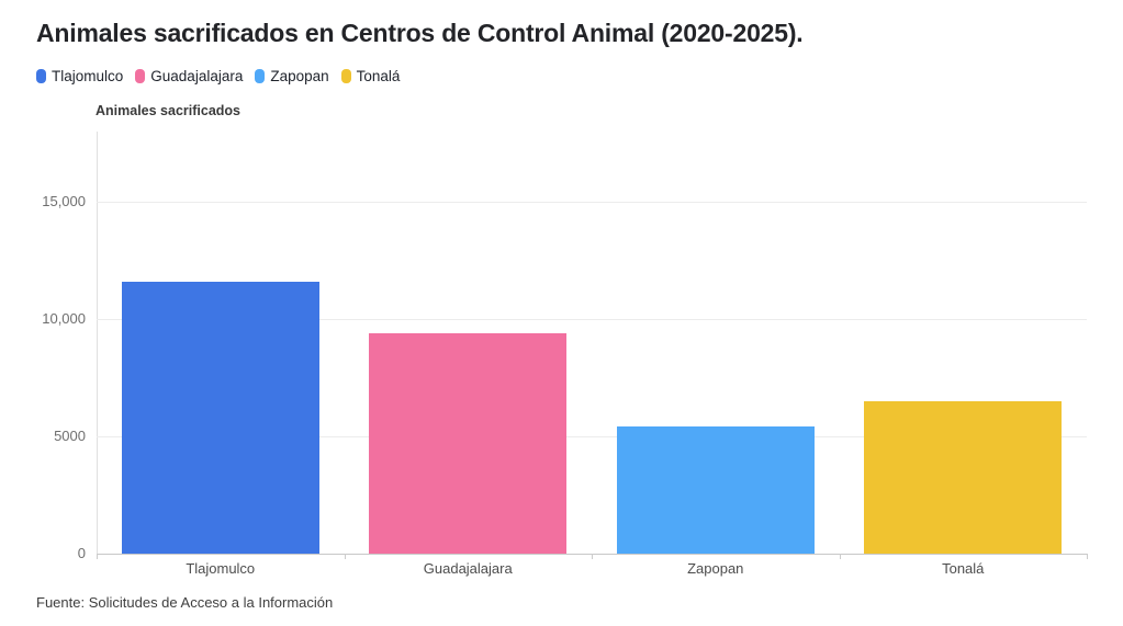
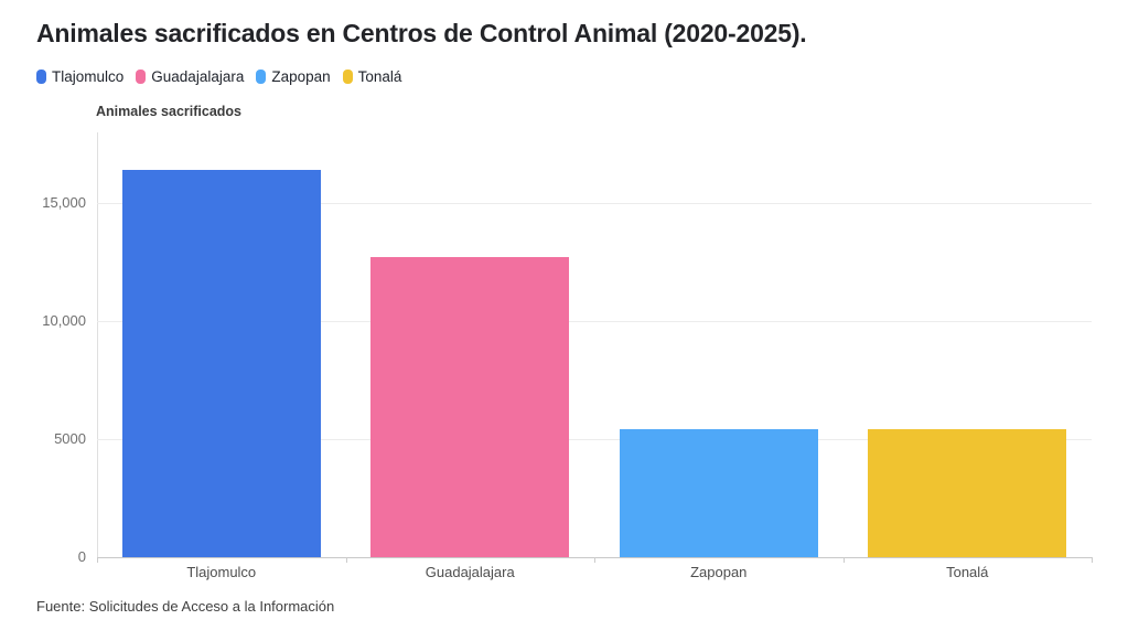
Tlajomulco: 11600 -> 16400
Guadajalajara: 9400 -> 12700
Tonalá: 6500 -> 5400
